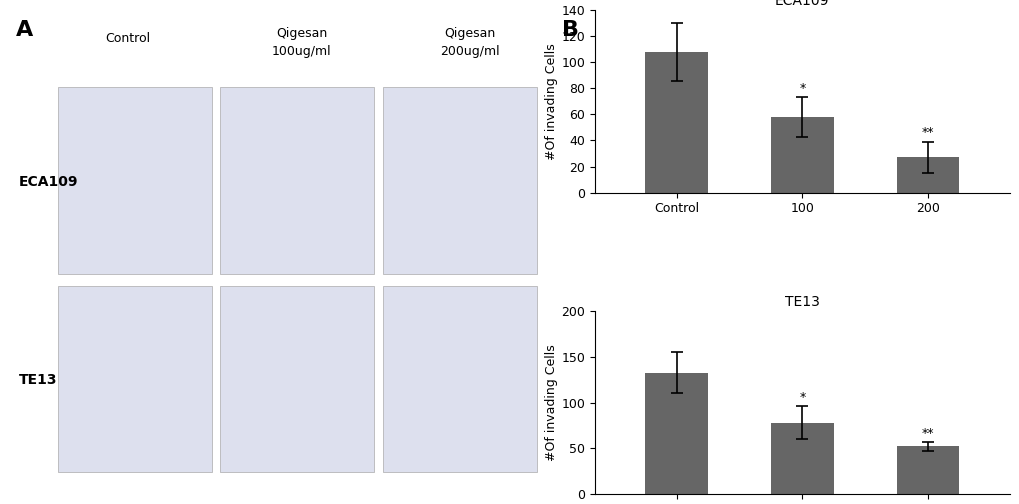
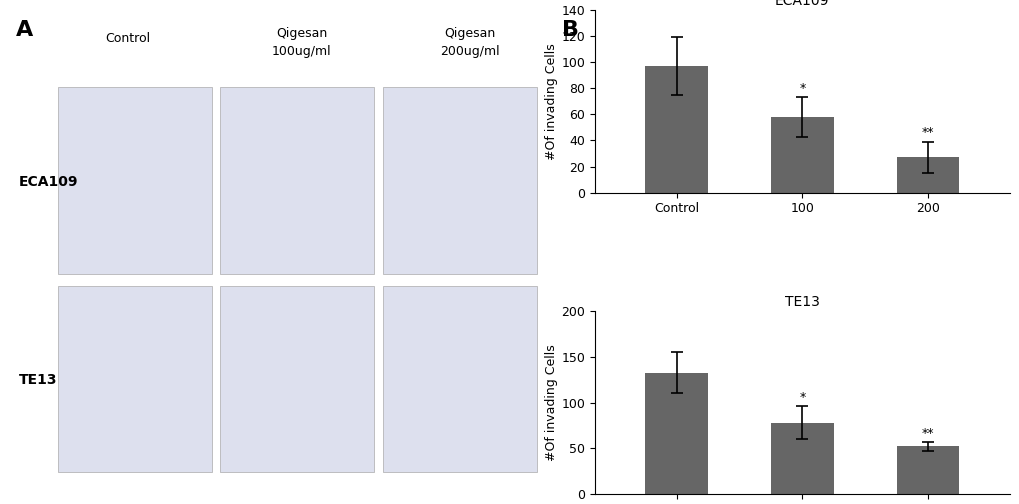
ECA109/Control: 108 -> 97
